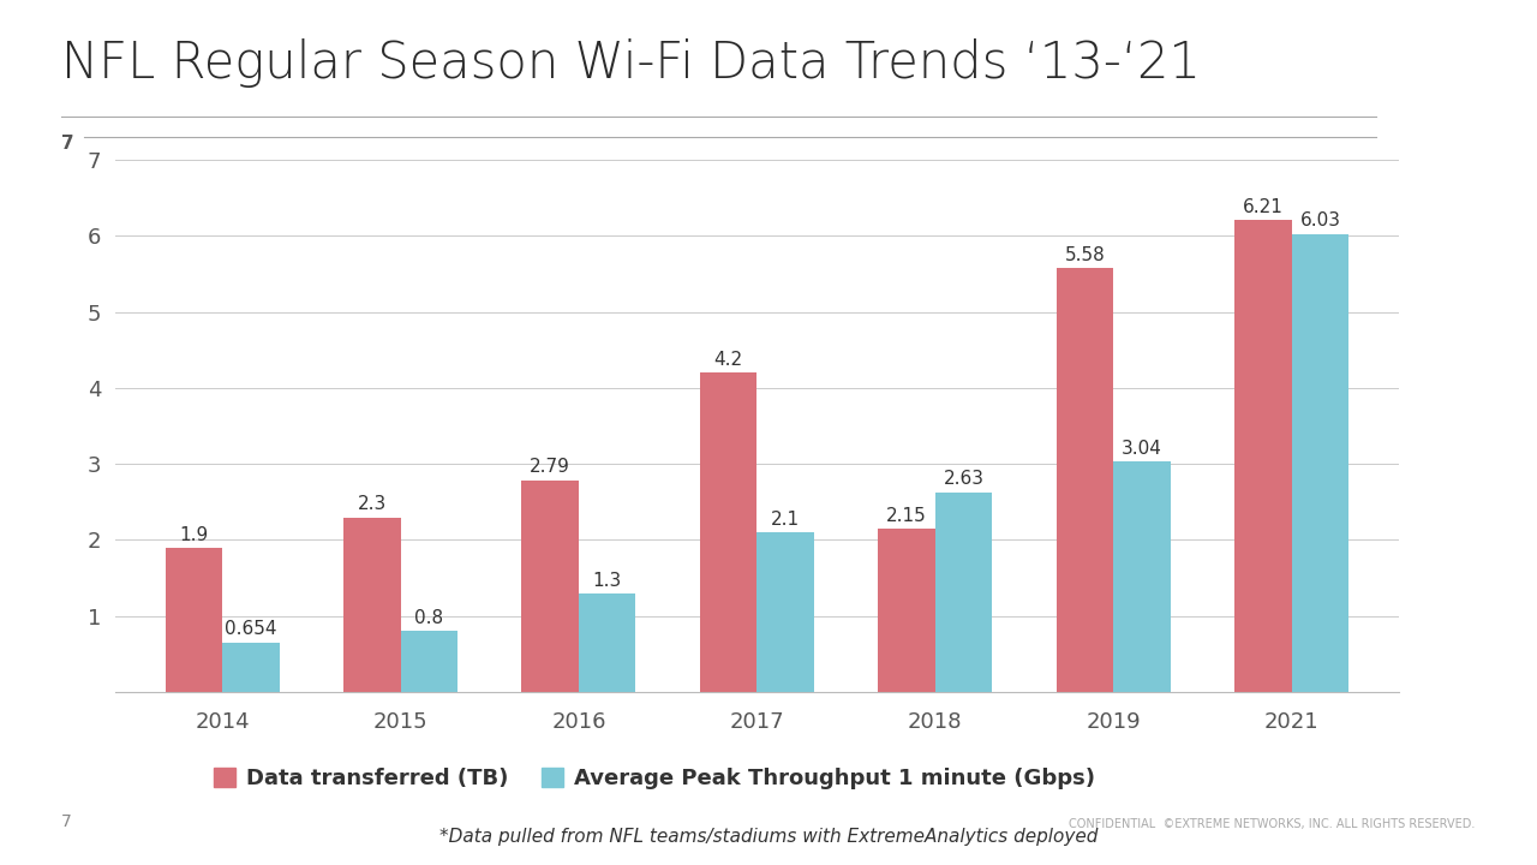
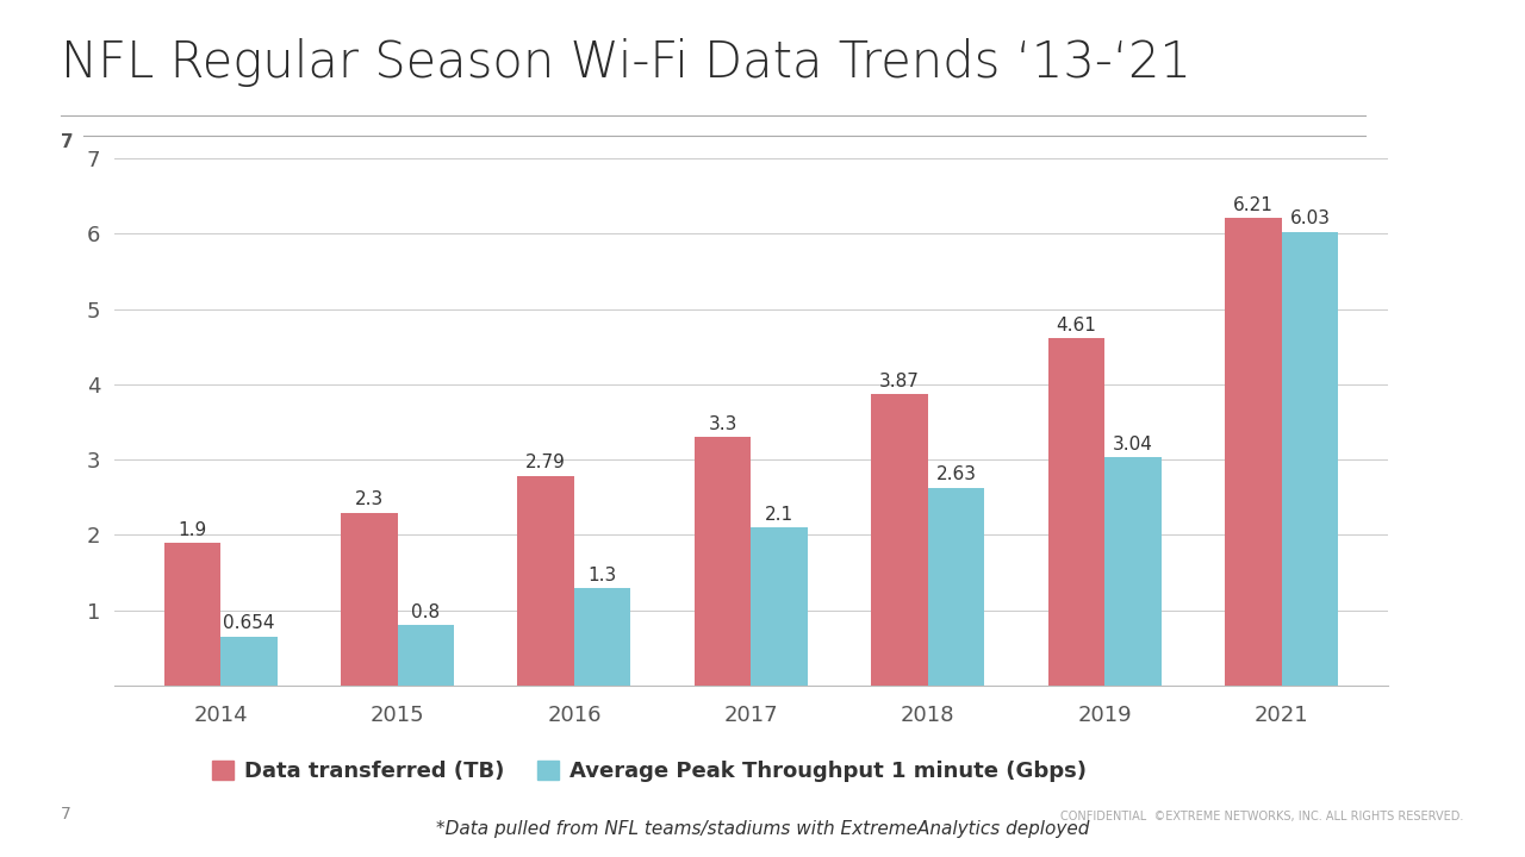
Data transferred (TB)/2017: 4.2 -> 3.3
Data transferred (TB)/2018: 2.15 -> 3.87
Data transferred (TB)/2019: 5.58 -> 4.61
